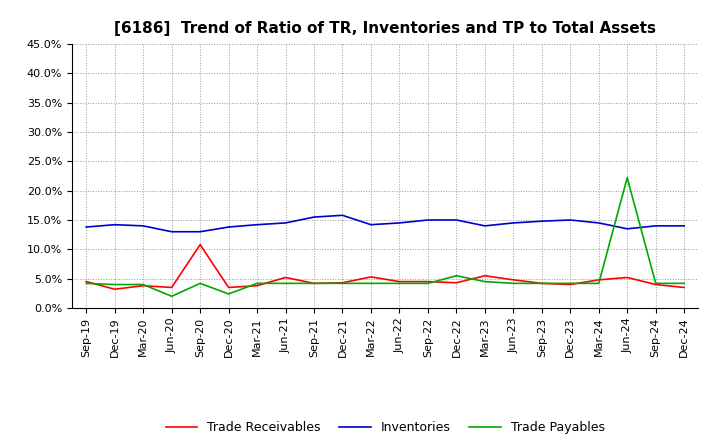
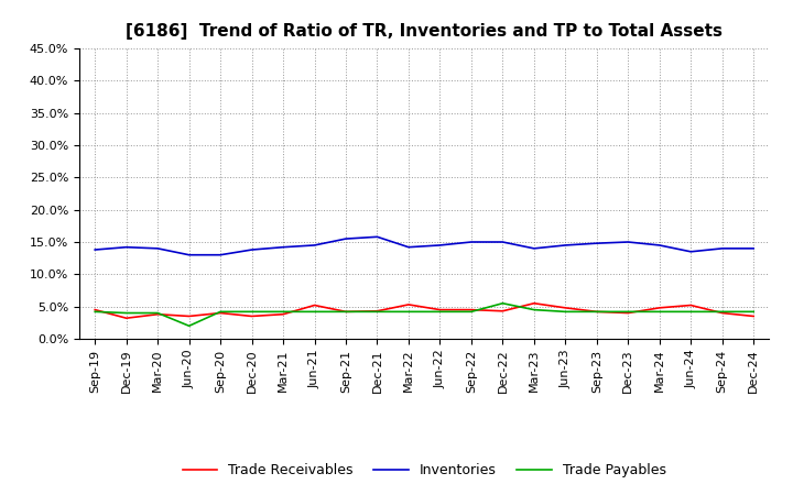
Trade Receivables/Sep-20: 10.8% -> 4.0%
Trade Payables/Dec-20: 2.4% -> 4.2%
Trade Payables/Jun-24: 22.2% -> 4.2%
